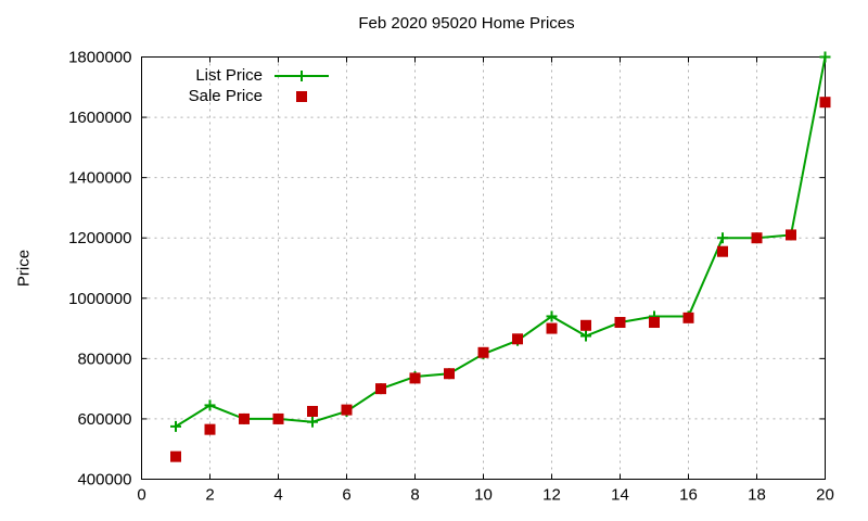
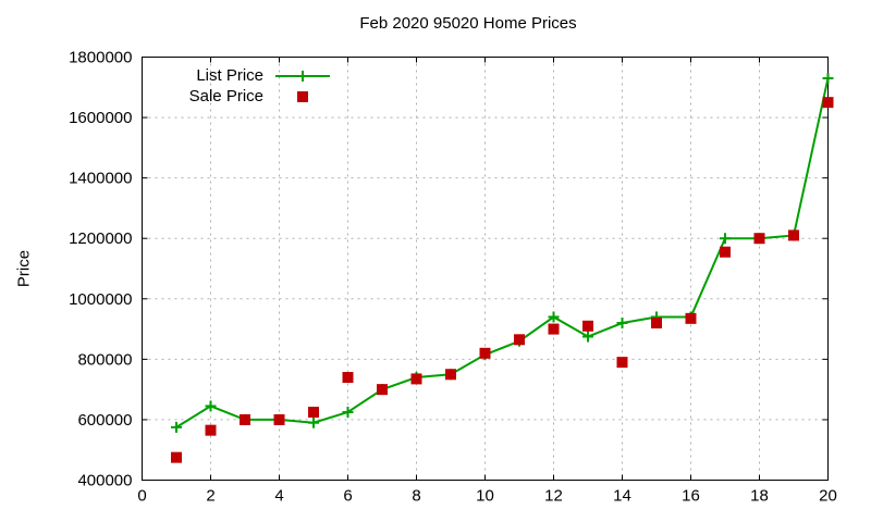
Sale Price/6: 630000 -> 740000
Sale Price/14: 920000 -> 790000
List Price/20: 1800000 -> 1730000
